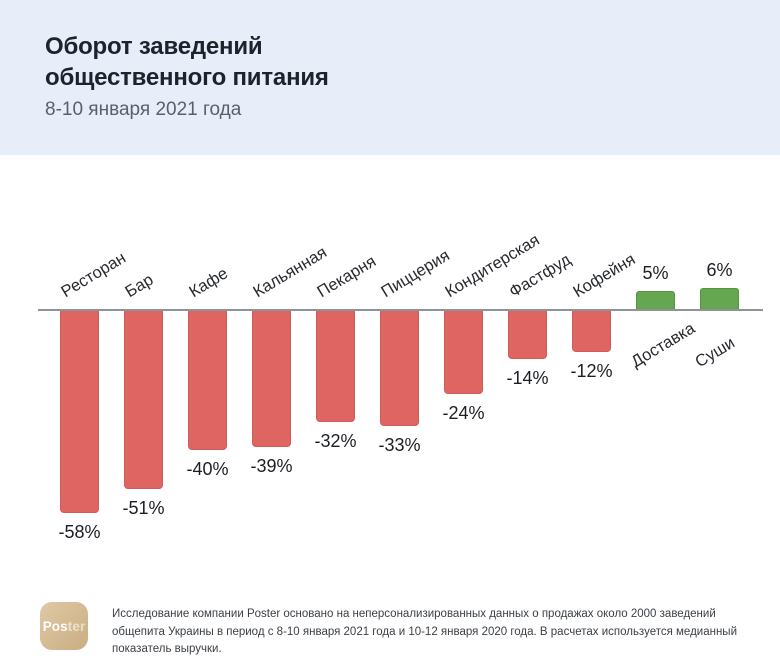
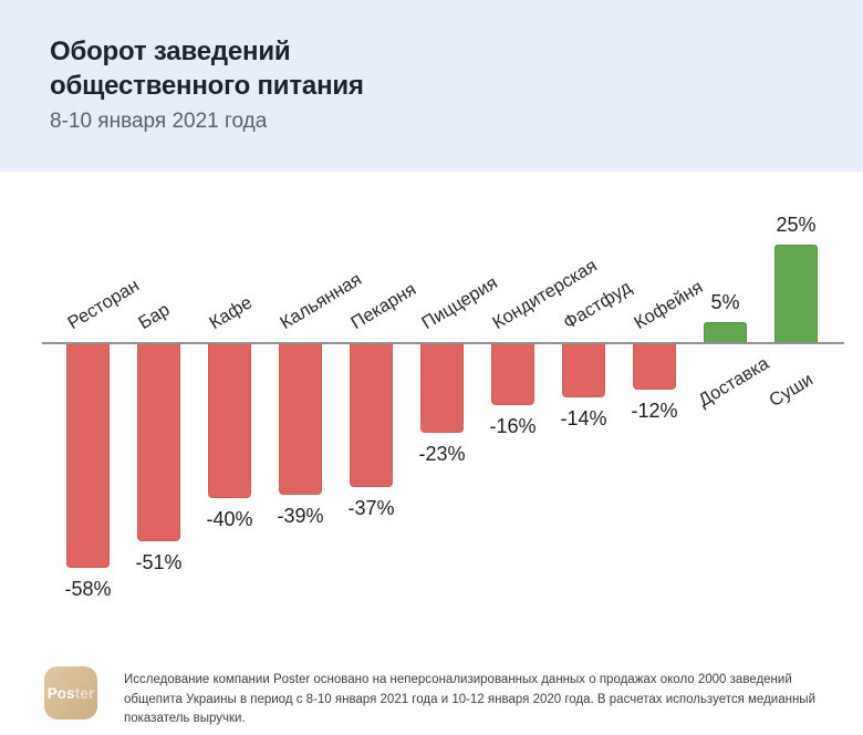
Пекарня: -32% -> -37%
Пиццерия: -33% -> -23%
Кондитерская: -24% -> -16%
Суши: 6% -> 25%
